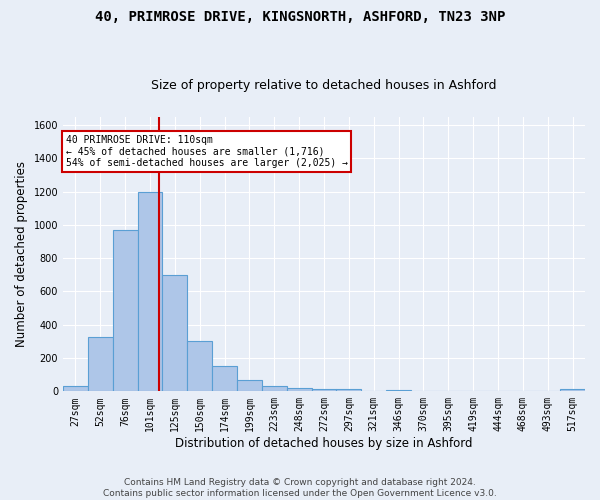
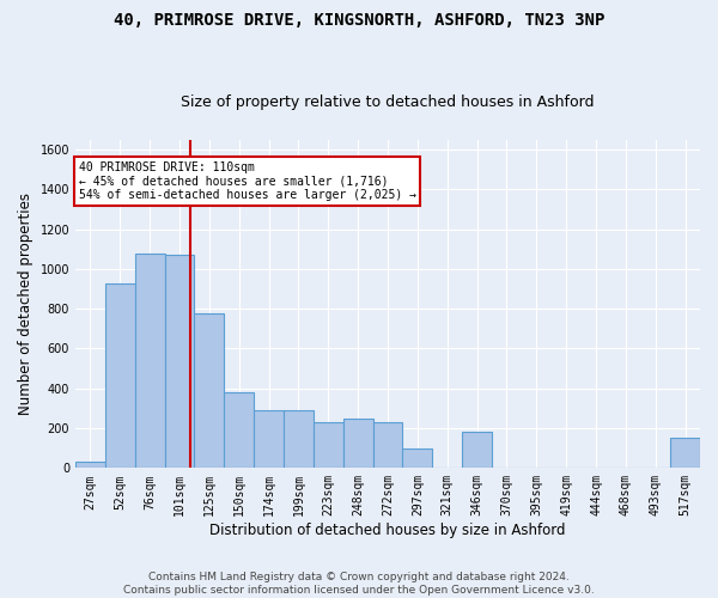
52sqm: 320 -> 930
76sqm: 970 -> 1080
101sqm: 1200 -> 1070
125sqm: 700 -> 780
150sqm: 300 -> 380
174sqm: 160 -> 290
199sqm: 70 -> 290
223sqm: 30 -> 230
248sqm: 20 -> 250
272sqm: 20 -> 230
297sqm: 20 -> 100
346sqm: 10 -> 180
517sqm: 20 -> 150
